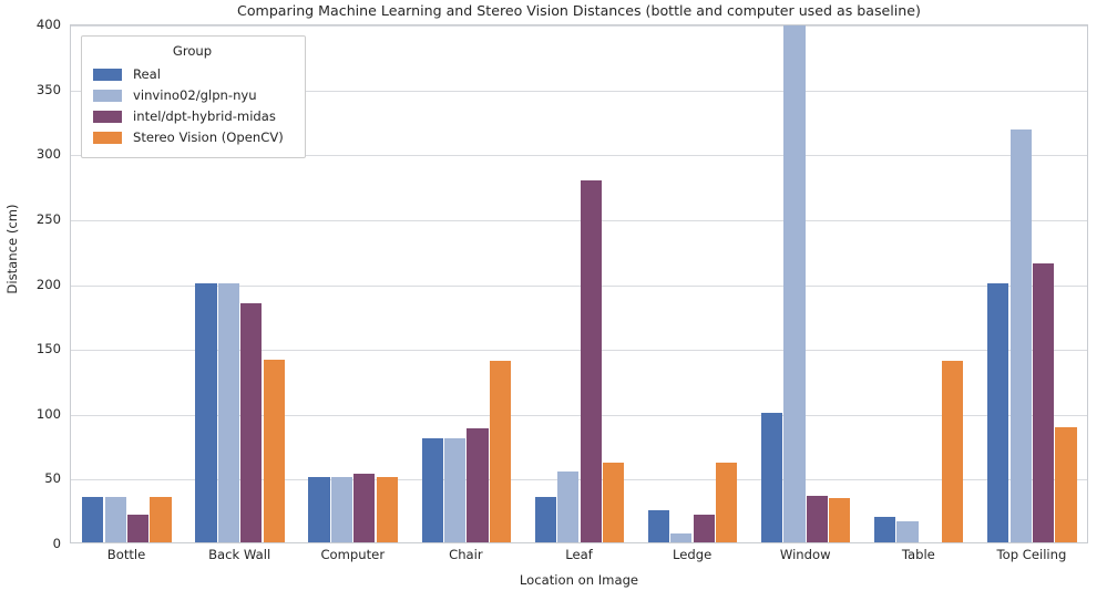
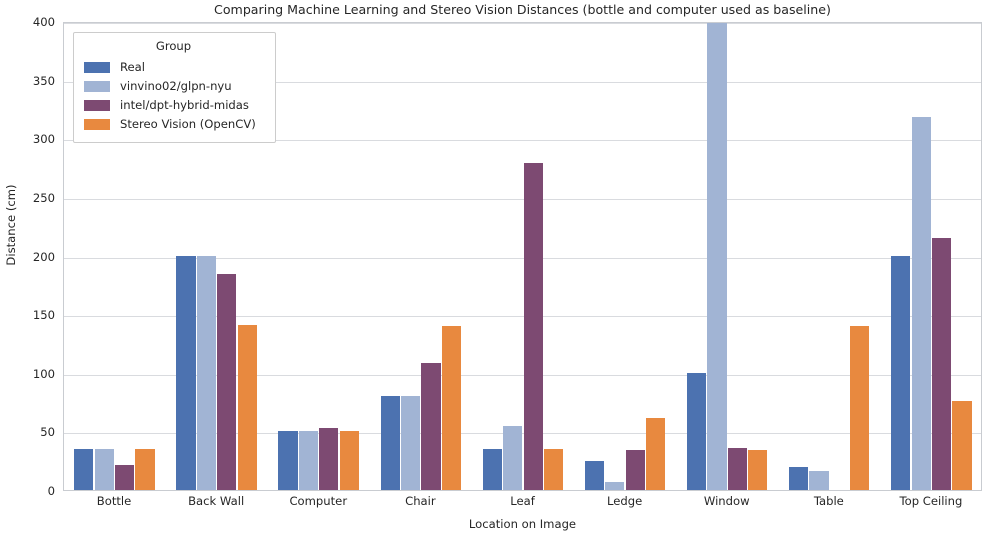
intel/dpt-hybrid-midas/Chair: 88 -> 108
Stereo Vision (OpenCV)/Leaf: 61 -> 35
intel/dpt-hybrid-midas/Ledge: 21 -> 34
Stereo Vision (OpenCV)/Top Ceiling: 89 -> 76
